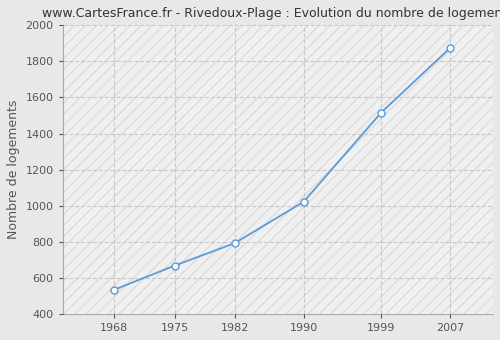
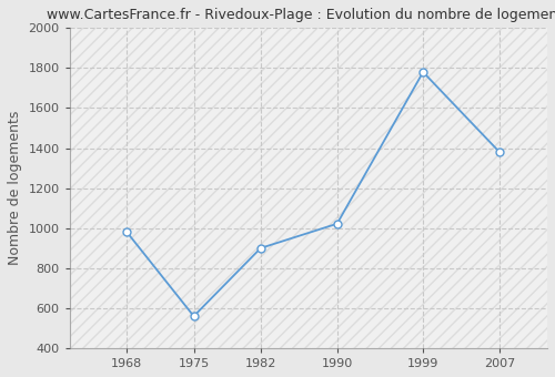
1968: 540 -> 980
1975: 670 -> 560
1982: 790 -> 900
1999: 1520 -> 1780
2007: 1870 -> 1380
